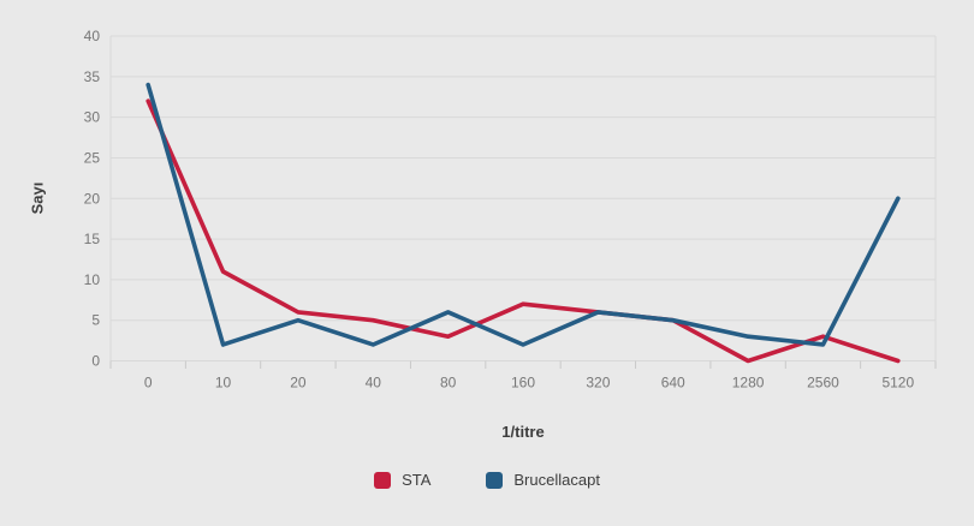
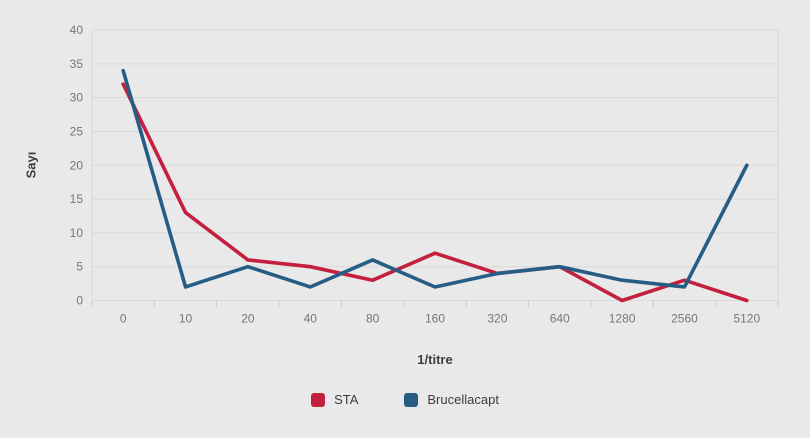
STA/10: 11 -> 13
STA/320: 6 -> 4
Brucellacapt/320: 6 -> 4
